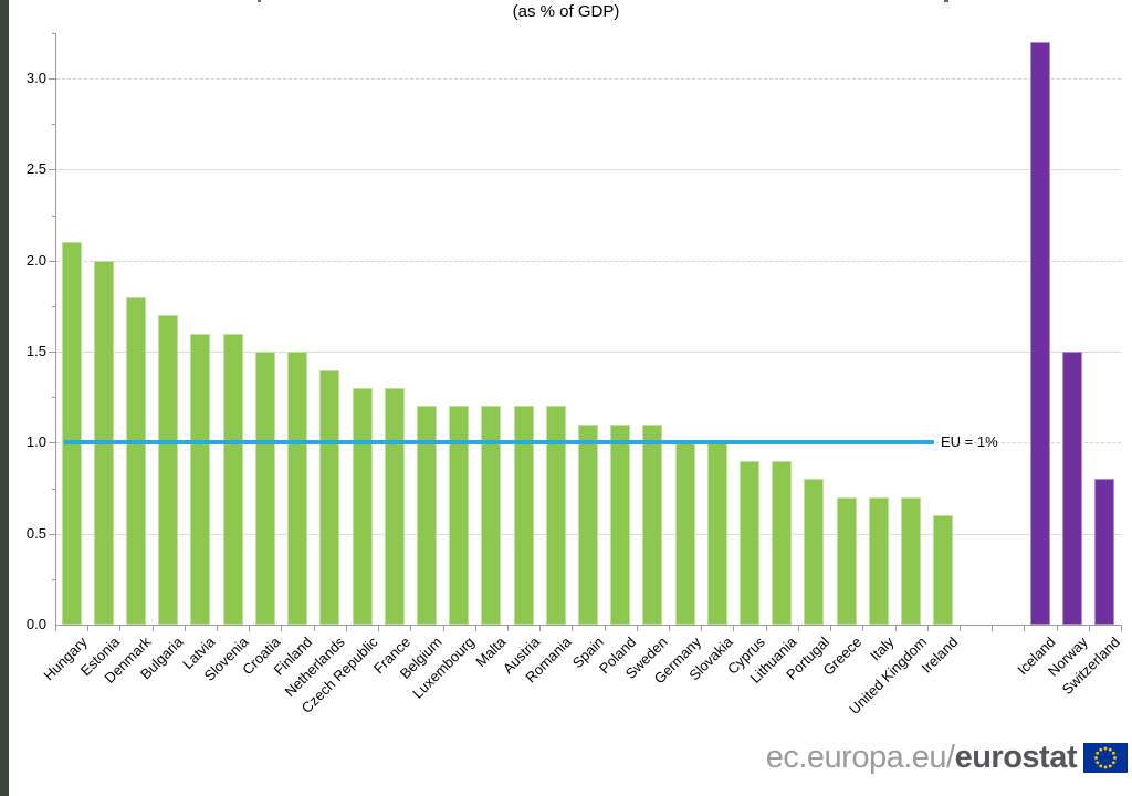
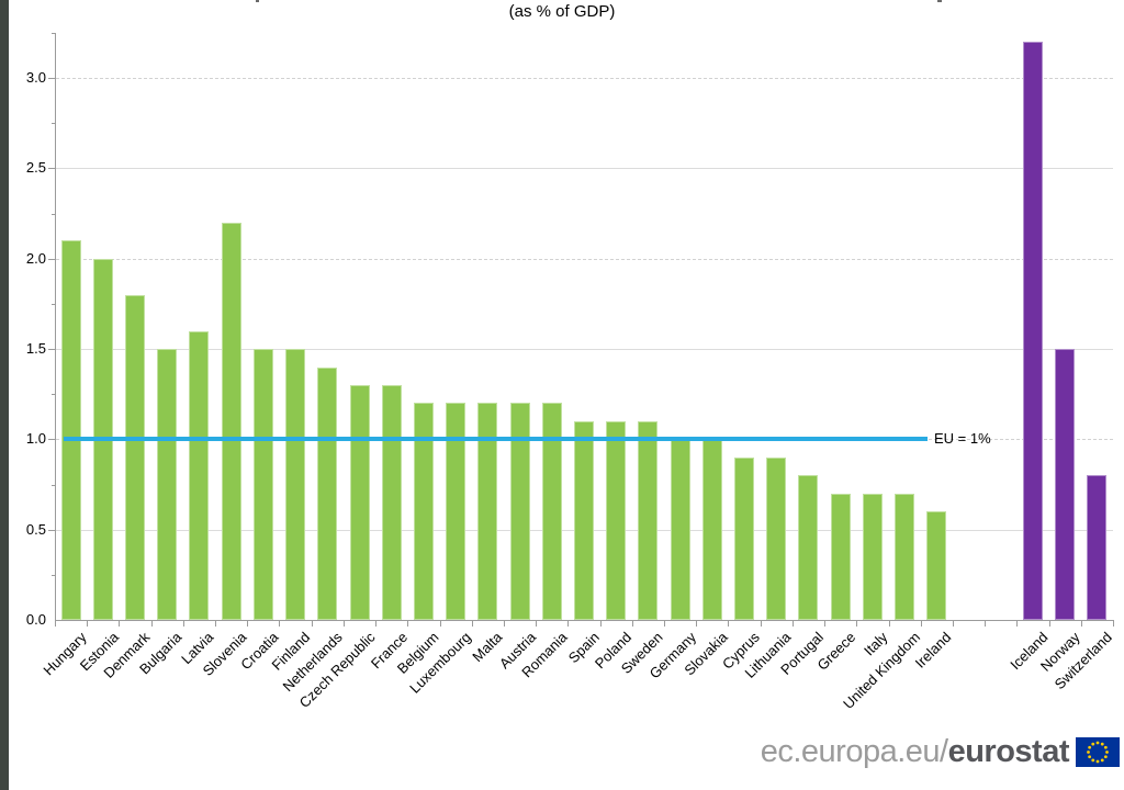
Bulgaria: 1.7 -> 1.5
Slovenia: 1.6 -> 2.2
